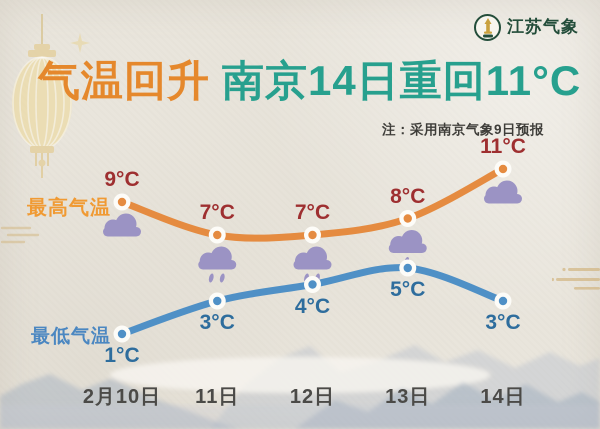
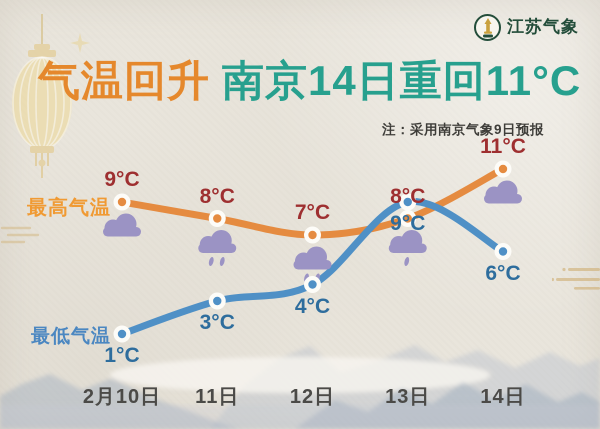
最高气温/11日: 7°C -> 8°C
最低气温/13日: 5°C -> 9°C
最低气温/14日: 3°C -> 6°C
